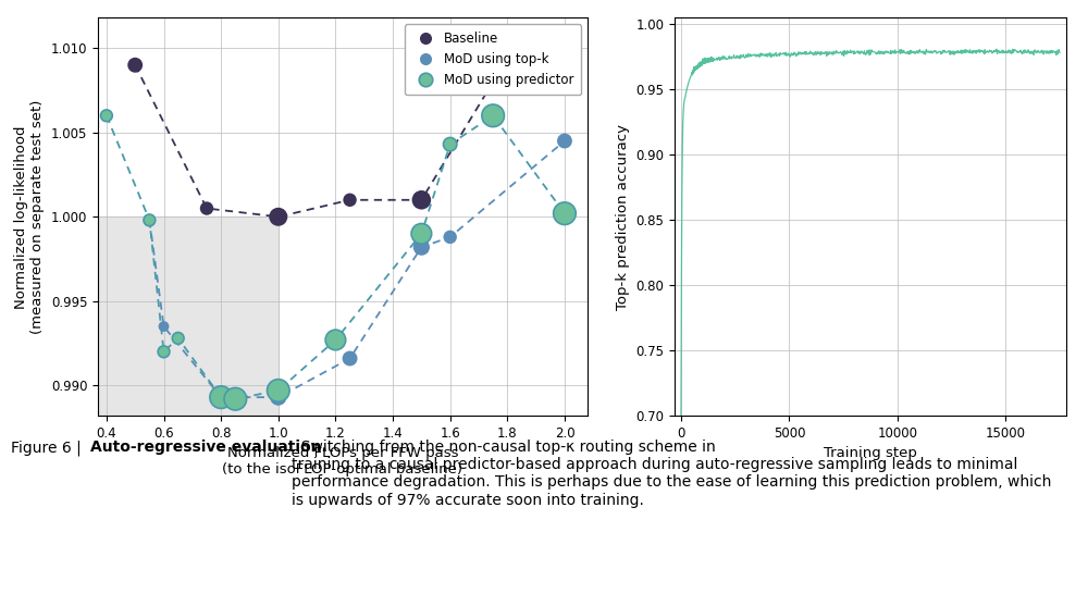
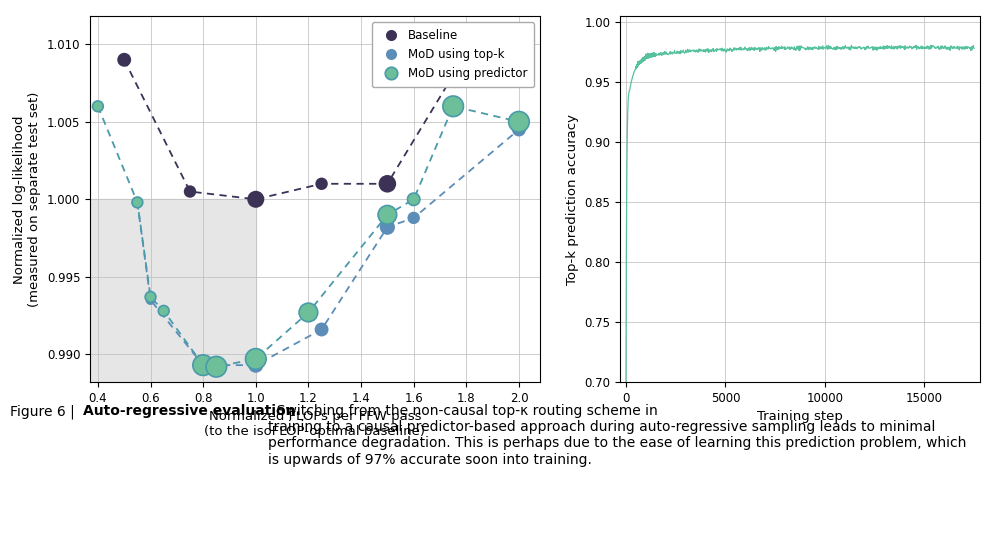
MoD using predictor/0.6: 0.9920 -> 0.9937
MoD using predictor/1.6: 1.0043 -> 1.0000
MoD using predictor/2.0: 1.0002 -> 1.0050
